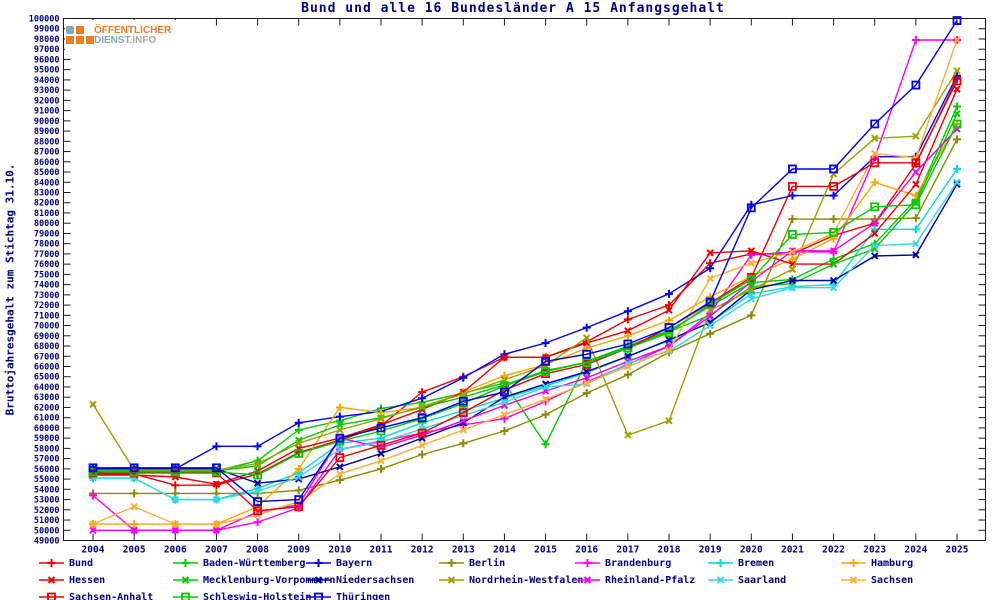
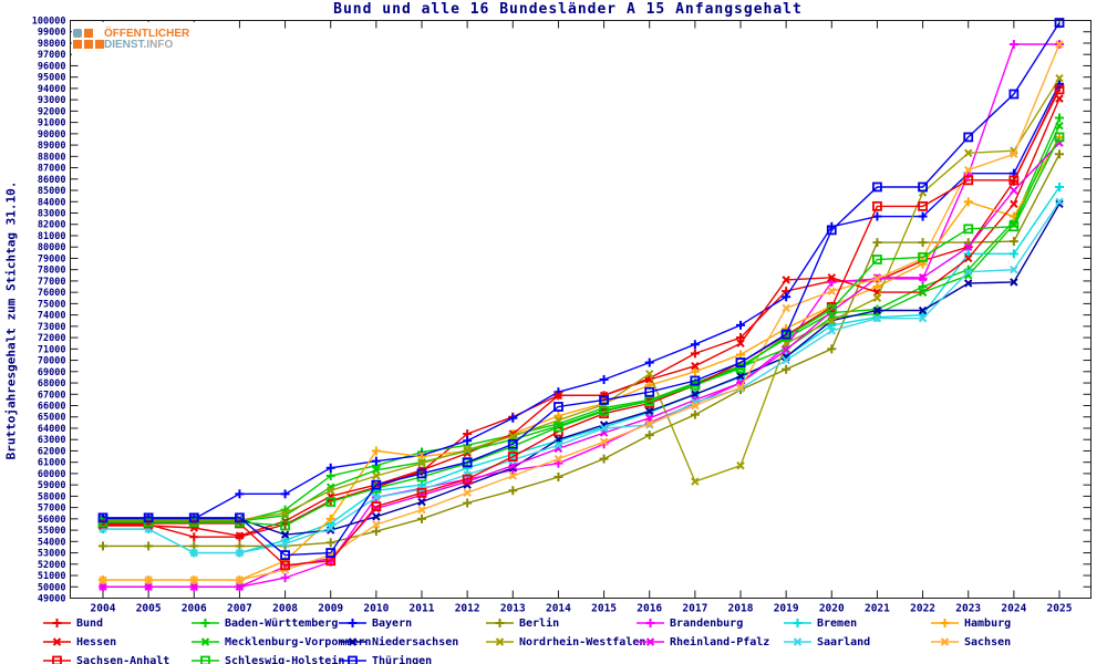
Brandenburg/2004: 53400 -> 50000
Nordrhein-Westfalen/2004: 62300 -> 55900
Sachsen/2005: 52300 -> 50600
Rheinland-Pfalz/2010: 59000 -> 56900
Thüringen/2014: 63500 -> 65900
Baden-Württemberg/2015: 58400 -> 65800
Sachsen/2024: 86400 -> 88200
